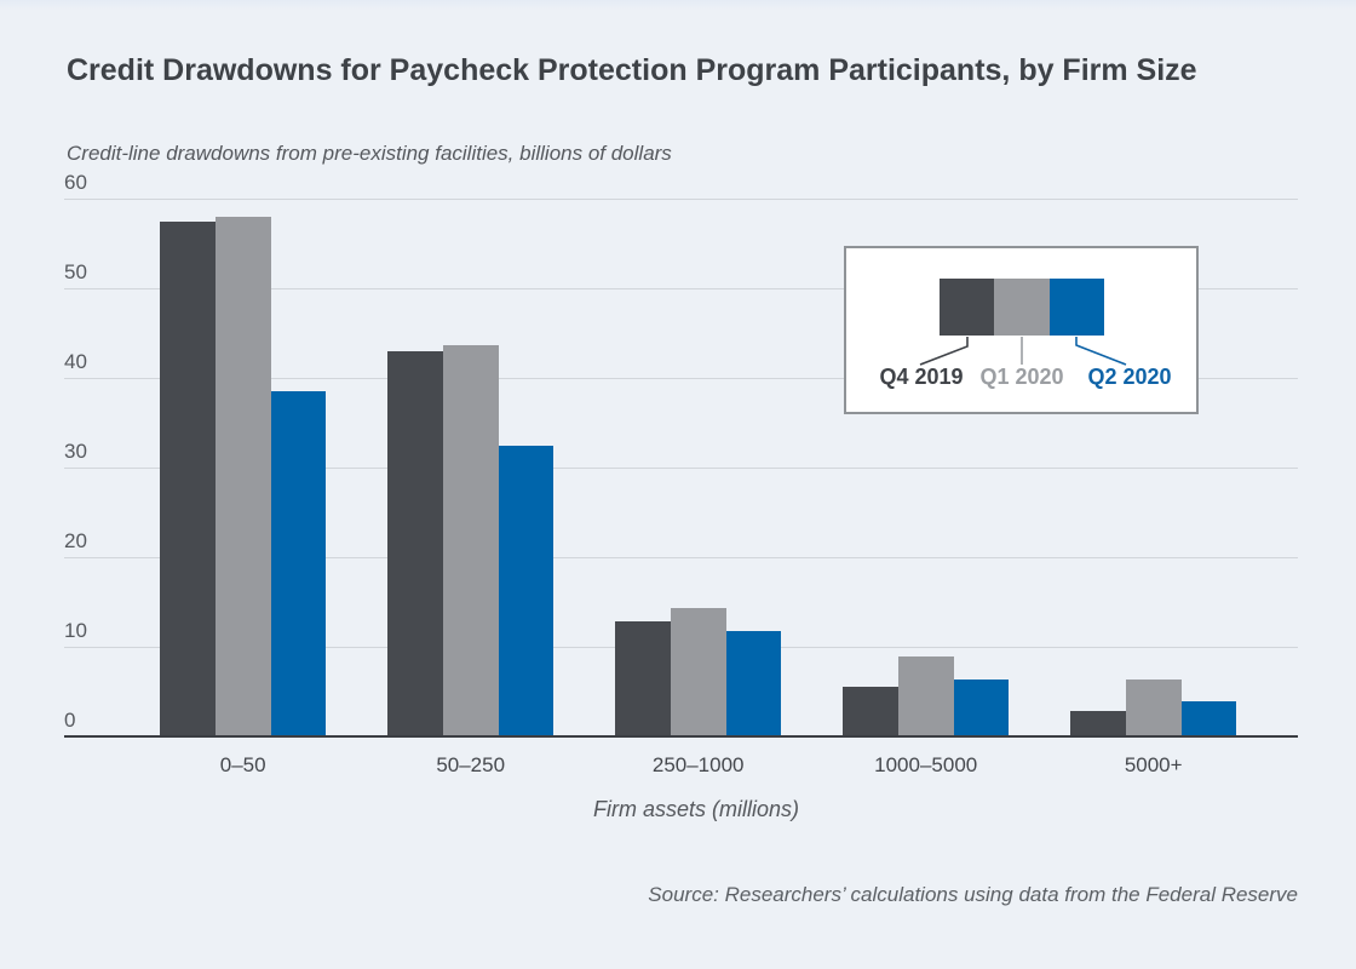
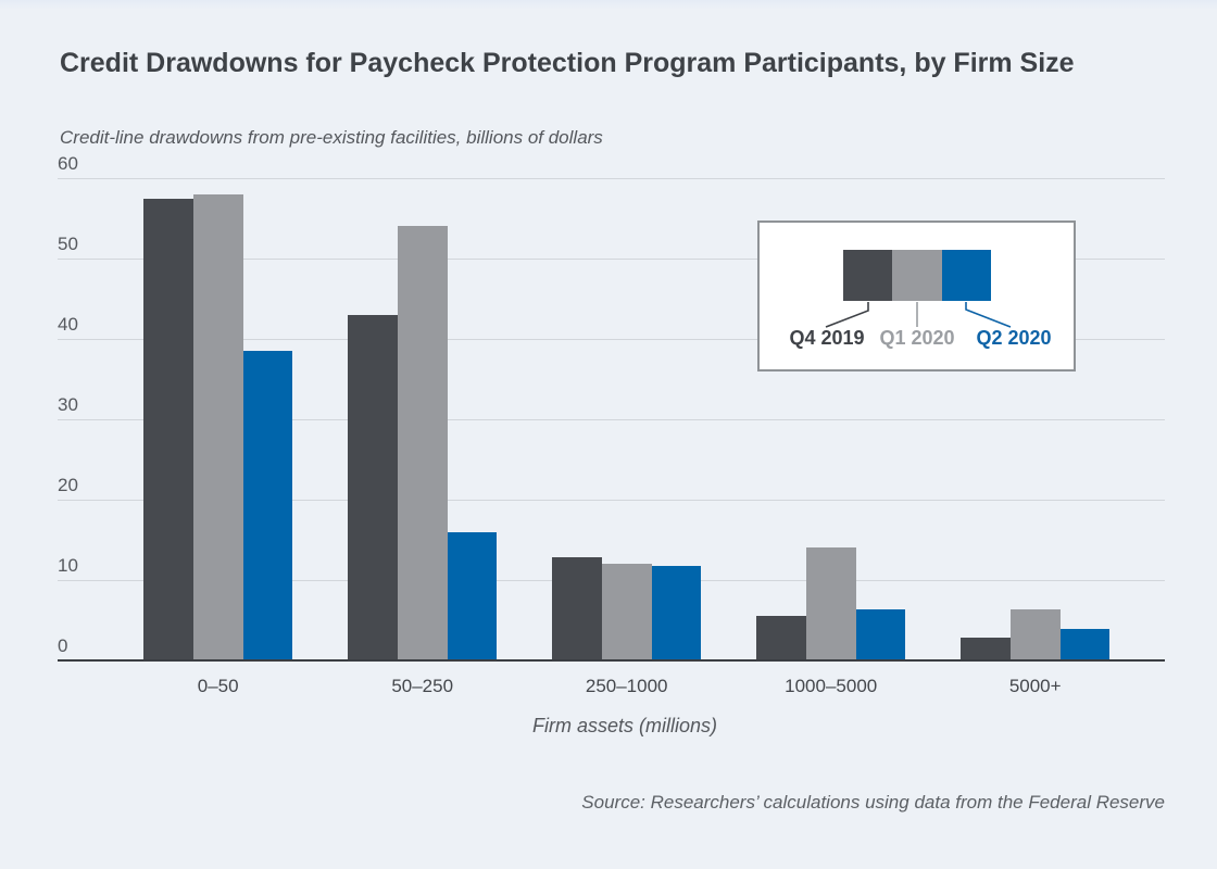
Q1 2020/50–250: 44 -> 54
Q2 2020/50–250: 32 -> 16
Q1 2020/250–1000: 14 -> 12
Q1 2020/1000–5000: 9 -> 14
